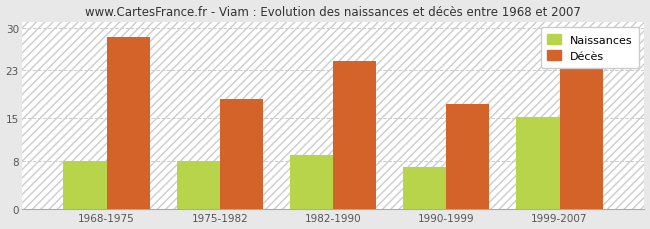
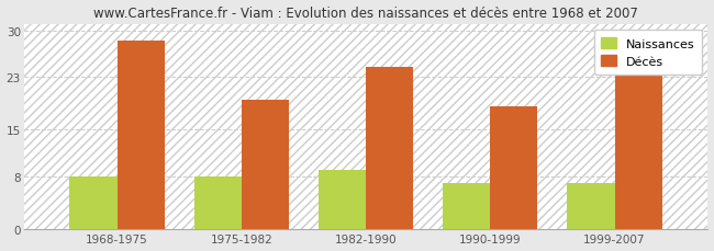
Décès/1975-1982: 18.2 -> 19.5
Décès/1990-1999: 17.4 -> 18.5
Naissances/1999-2007: 15.2 -> 7.0
